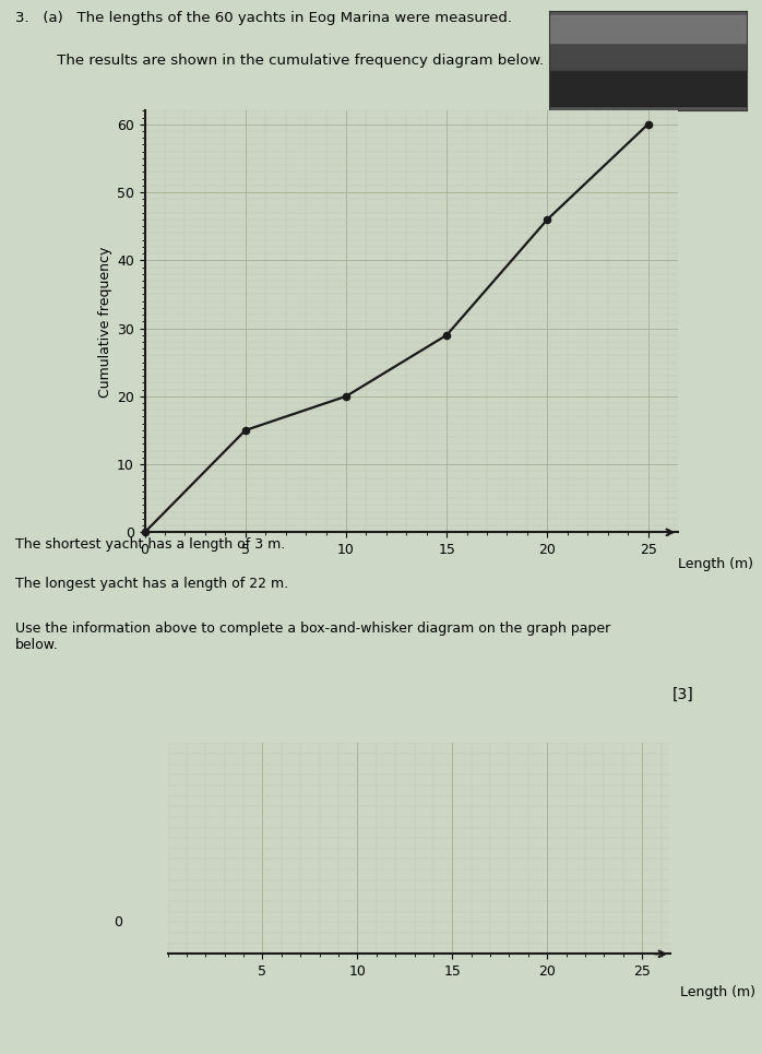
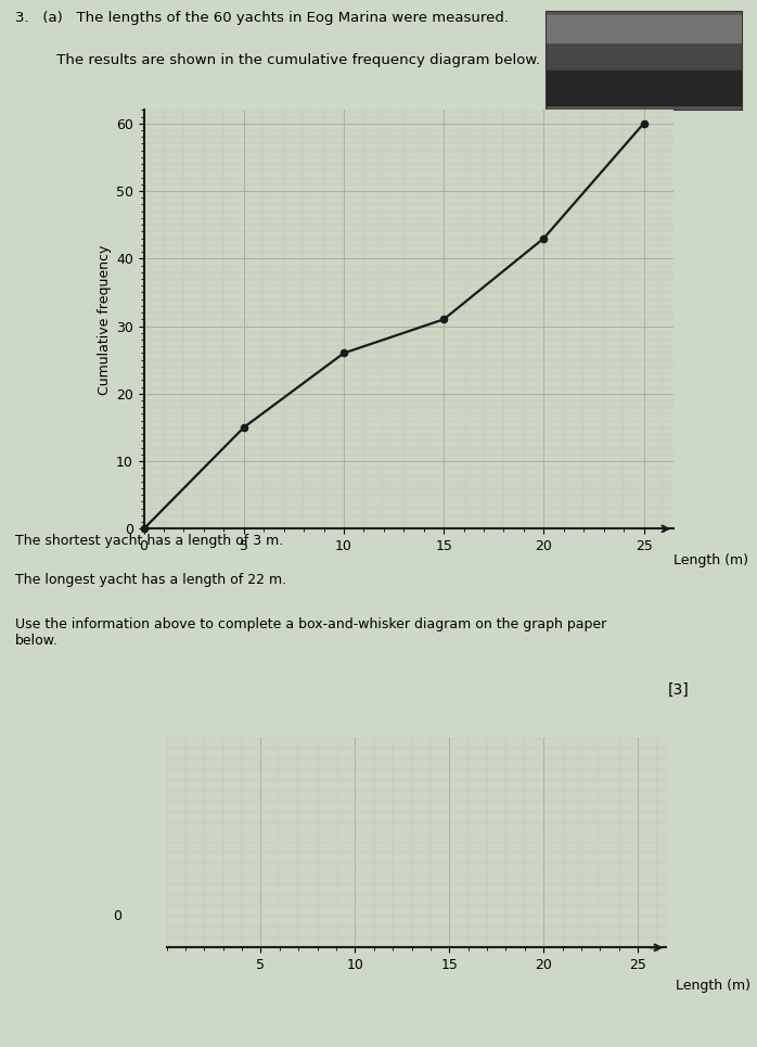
10: 20 -> 26
15: 29 -> 31
20: 46 -> 43
